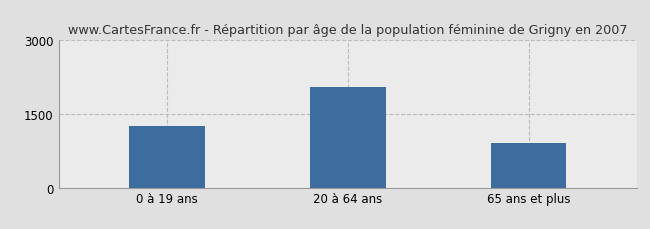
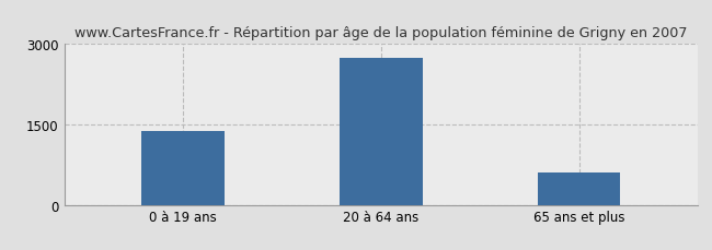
0 à 19 ans: 1250 -> 1380
20 à 64 ans: 2050 -> 2750
65 ans et plus: 900 -> 600
